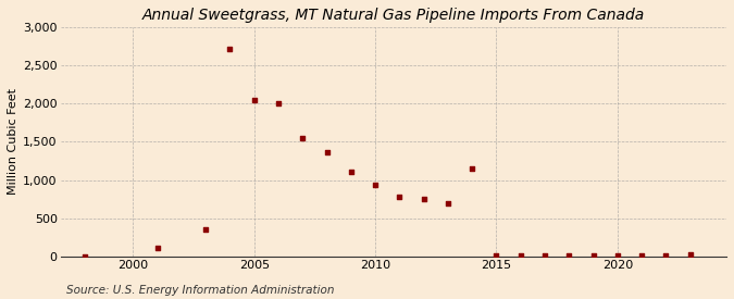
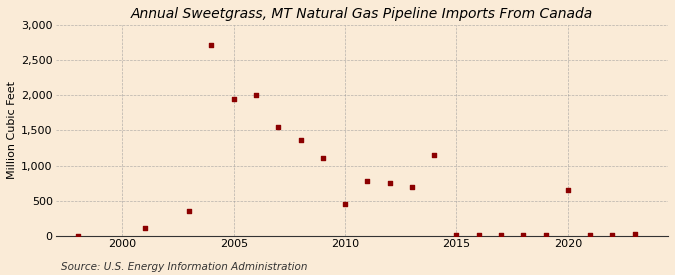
2005: 2,050 -> 1,940
2010: 940 -> 460
2020: 10 -> 660
